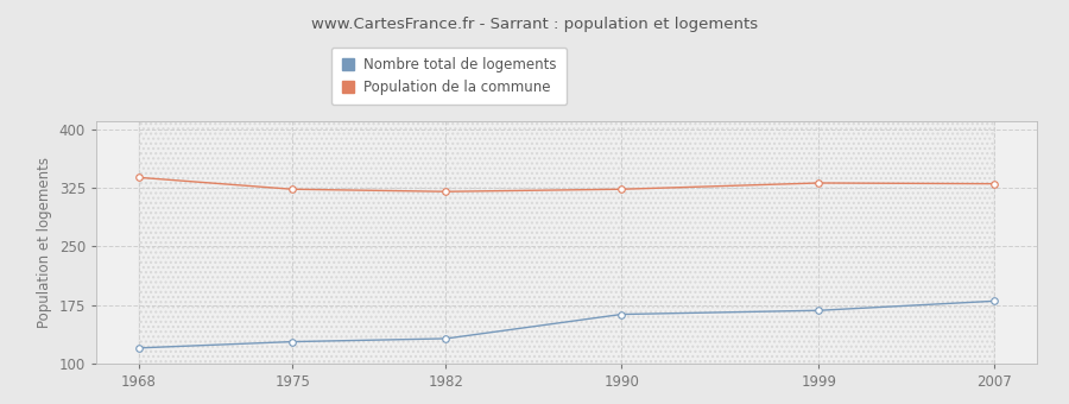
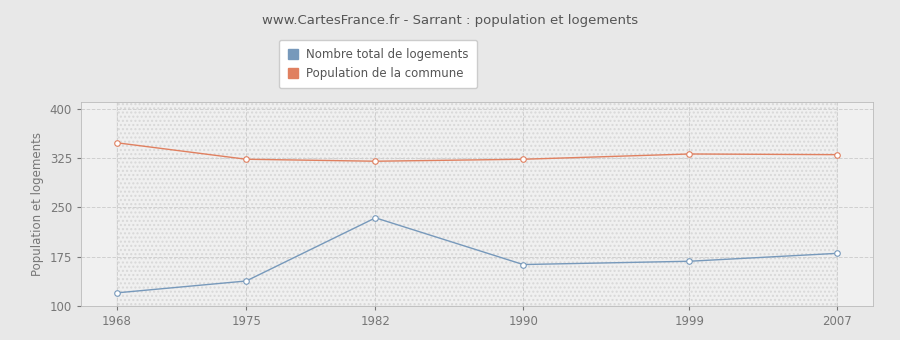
Population de la commune/1968: 338 -> 348
Nombre total de logements/1975: 128 -> 138
Nombre total de logements/1982: 132 -> 234
